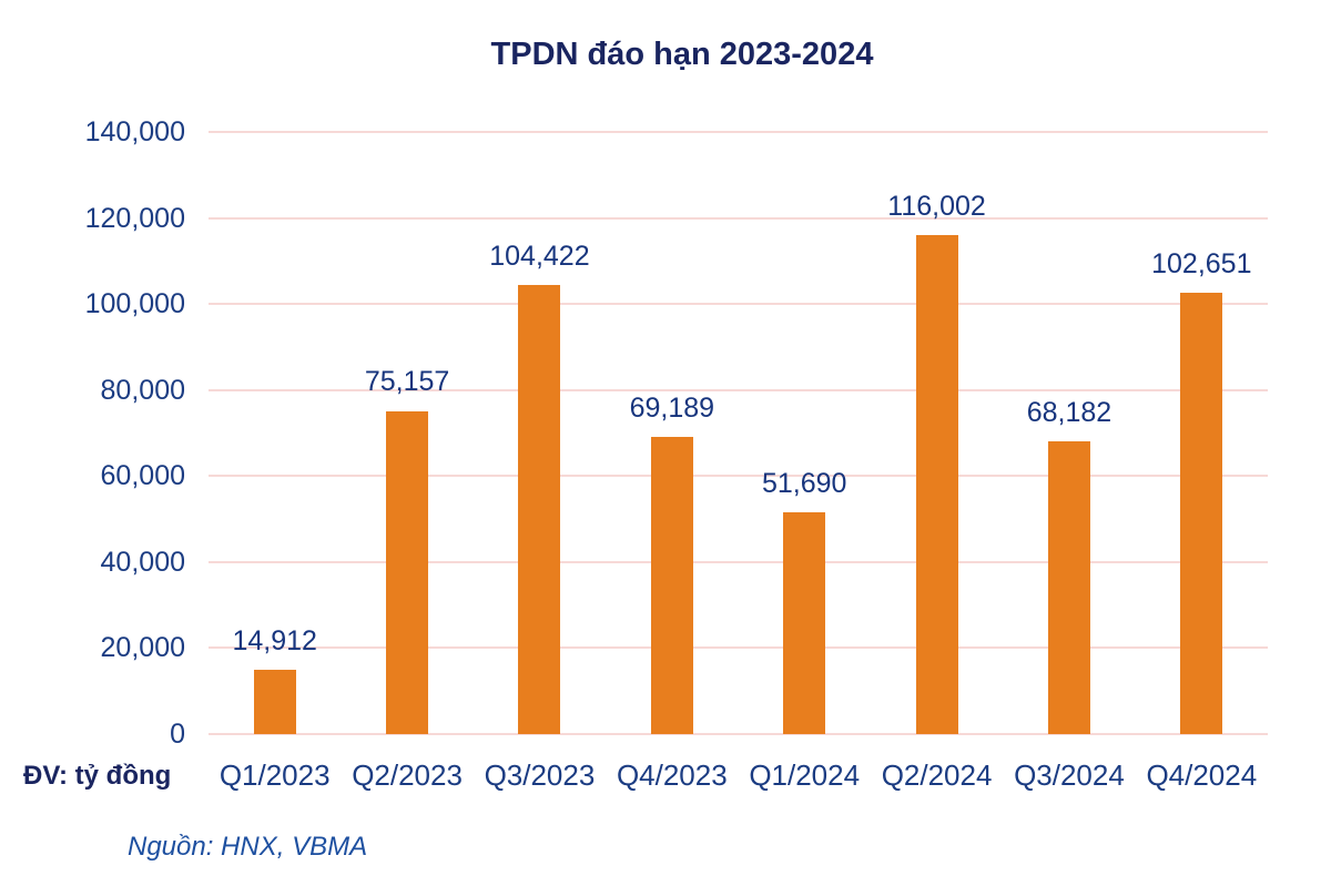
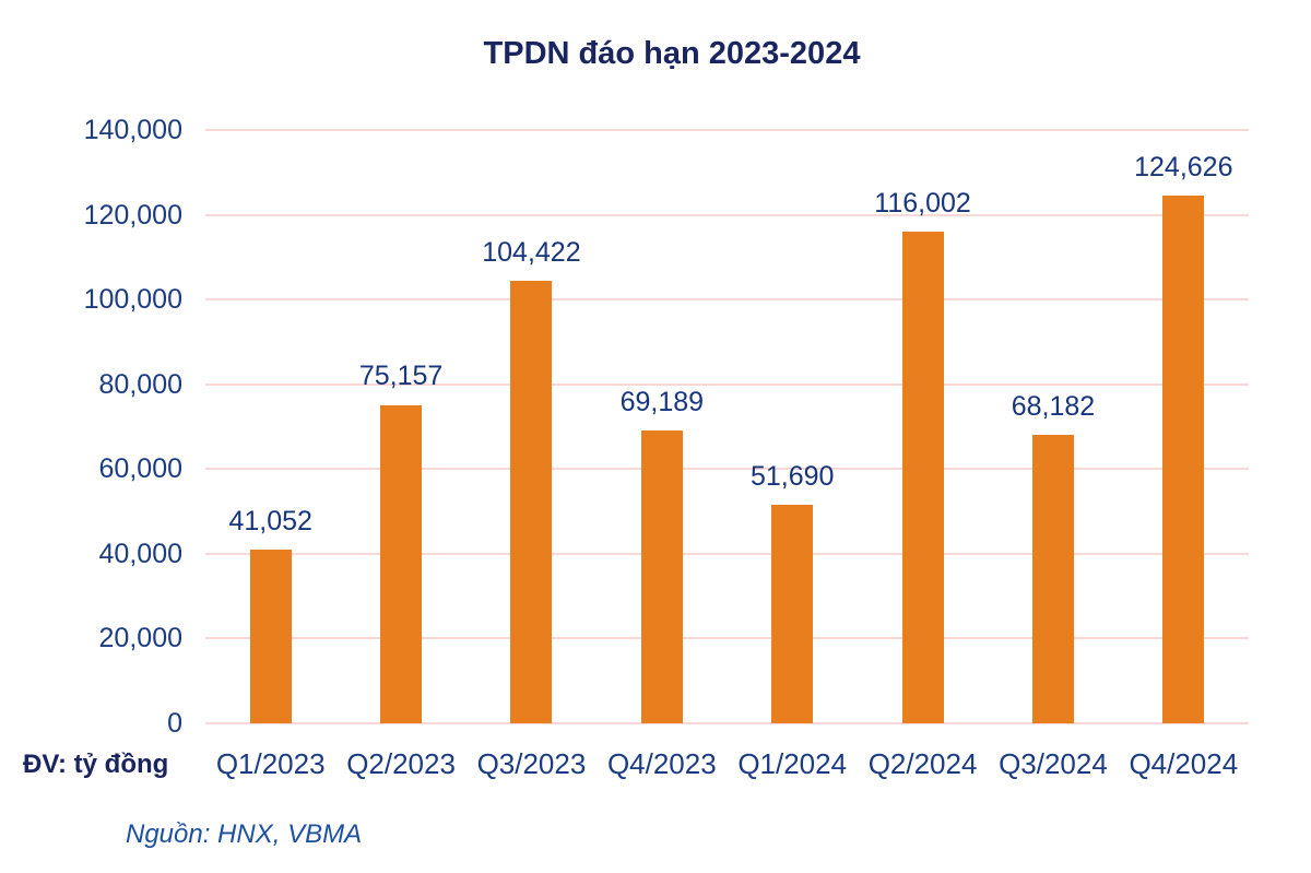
Q1/2023: 14,912 -> 41,052
Q4/2024: 102,651 -> 124,626
